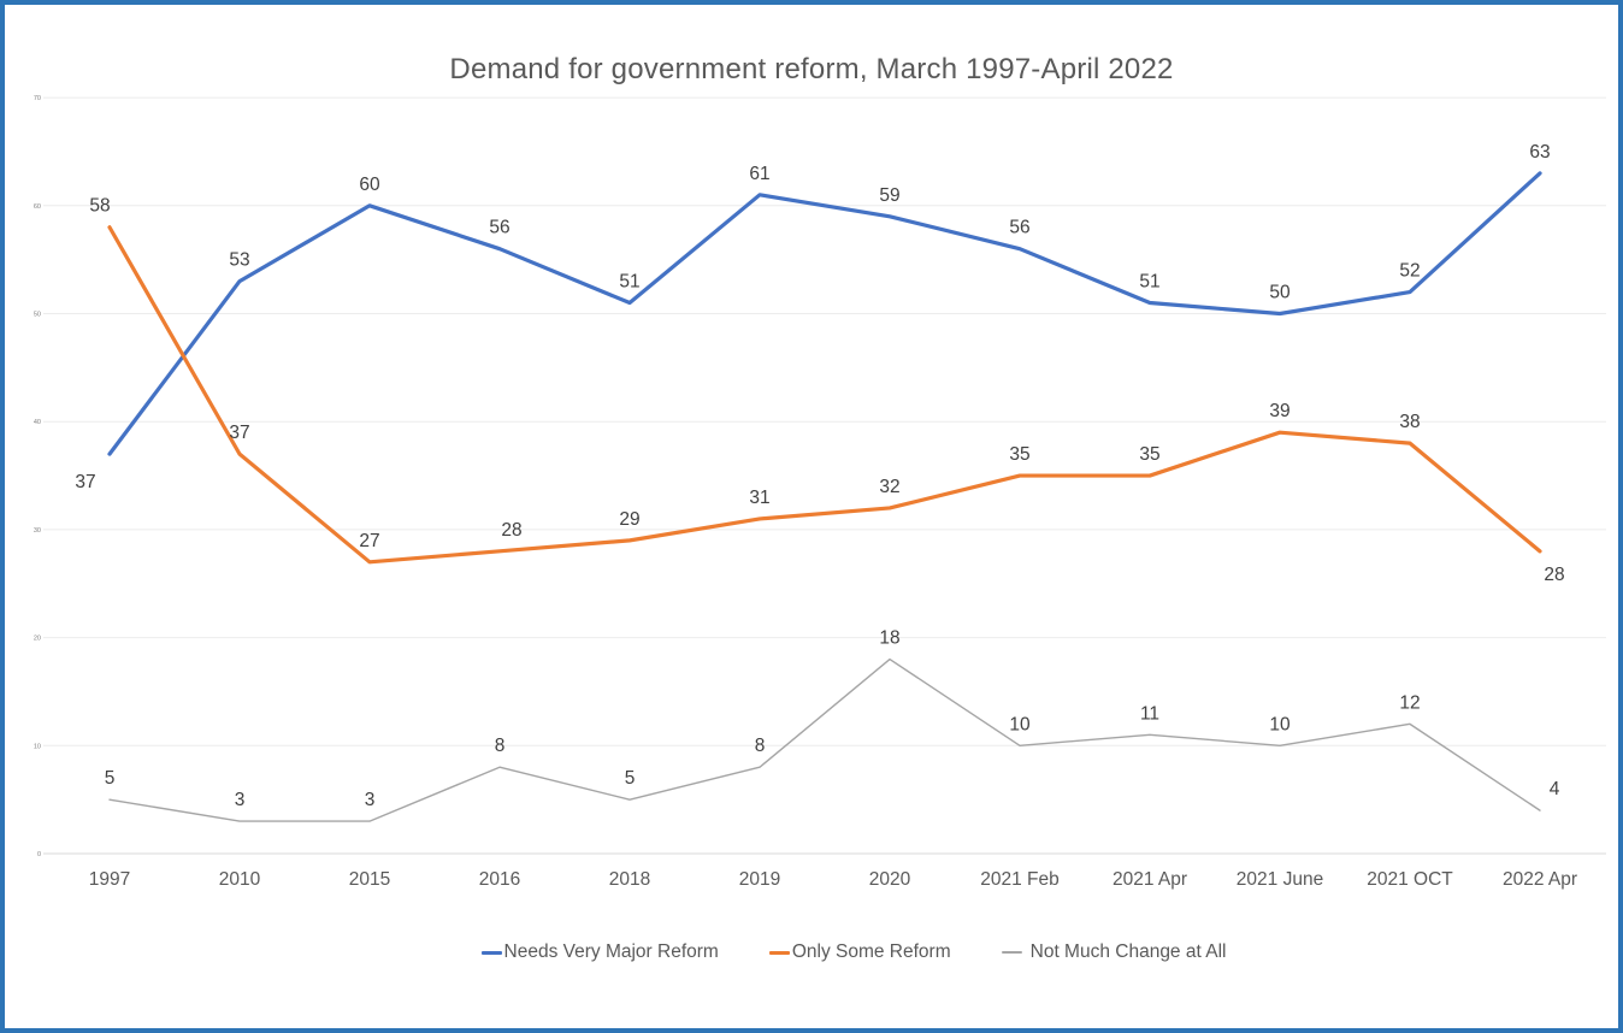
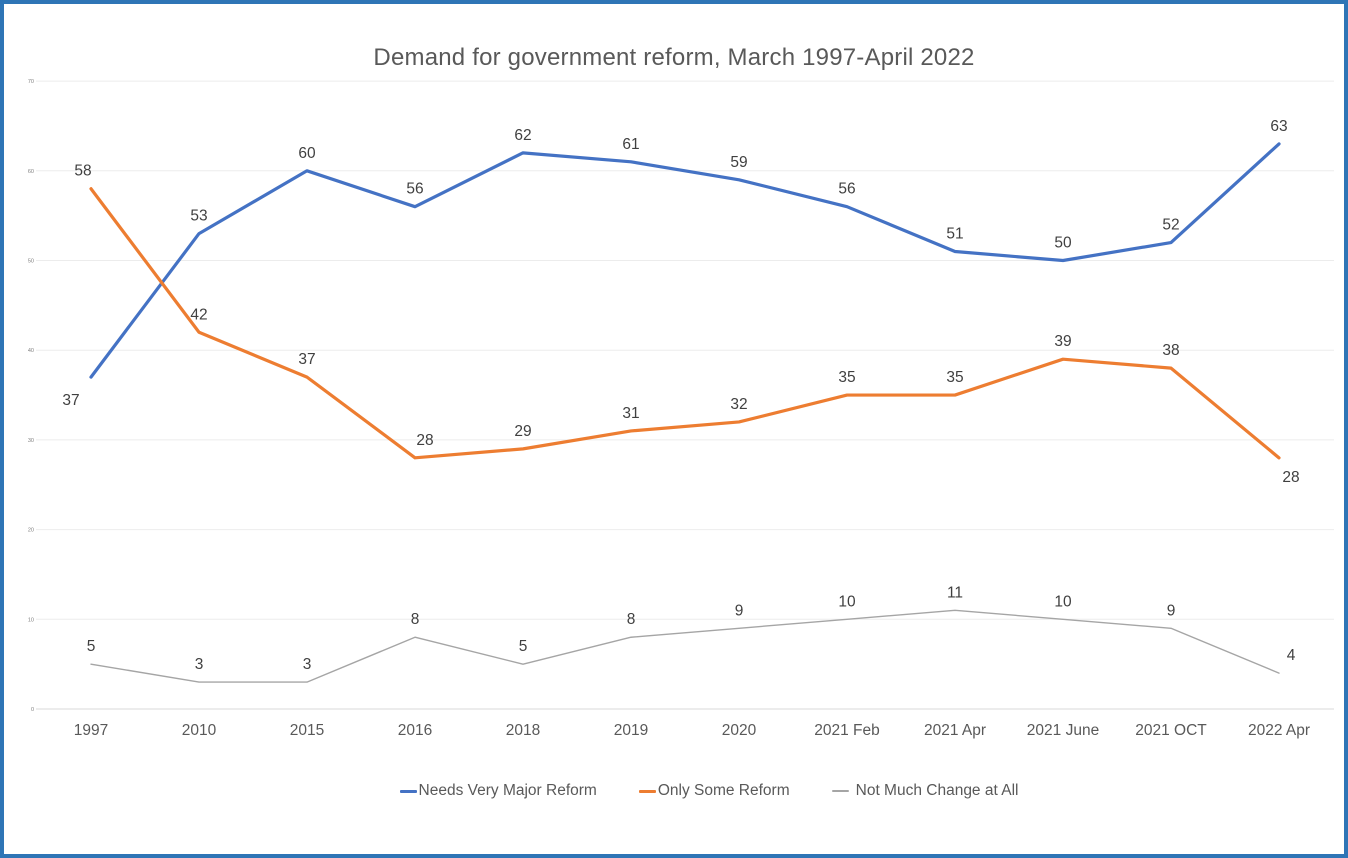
Only Some Reform/2010: 37 -> 42
Only Some Reform/2015: 27 -> 37
Needs Very Major Reform/2018: 51 -> 62
Not Much Change at All/2020: 18 -> 9
Not Much Change at All/2021 OCT: 12 -> 9
